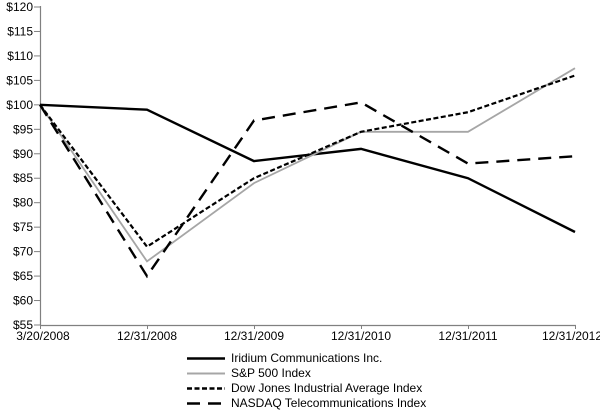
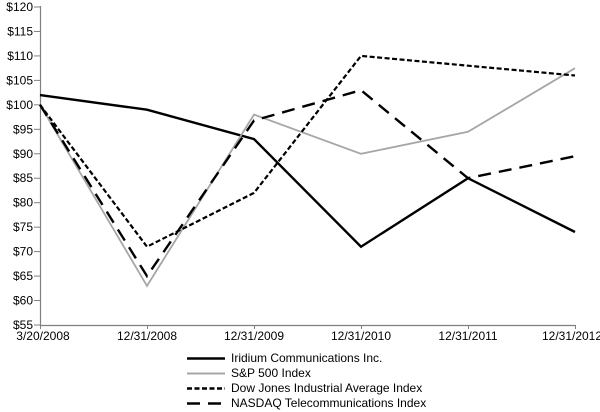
Iridium Communications Inc./3/20/2008: $100 -> $102
S&P 500 Index/12/31/2008: $68 -> $63
Iridium Communications Inc./12/31/2009: $88 -> $93
S&P 500 Index/12/31/2009: $84 -> $98
Dow Jones Industrial Average Index/12/31/2009: $85 -> $82
Iridium Communications Inc./12/31/2010: $91 -> $71
S&P 500 Index/12/31/2010: $94 -> $90
Dow Jones Industrial Average Index/12/31/2010: $94 -> $110
NASDAQ Telecommunications Index/12/31/2010: $100 -> $103
Dow Jones Industrial Average Index/12/31/2011: $98 -> $108
NASDAQ Telecommunications Index/12/31/2011: $88 -> $85
